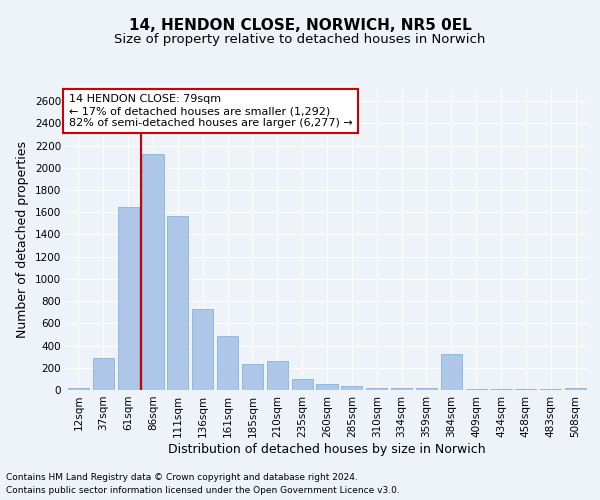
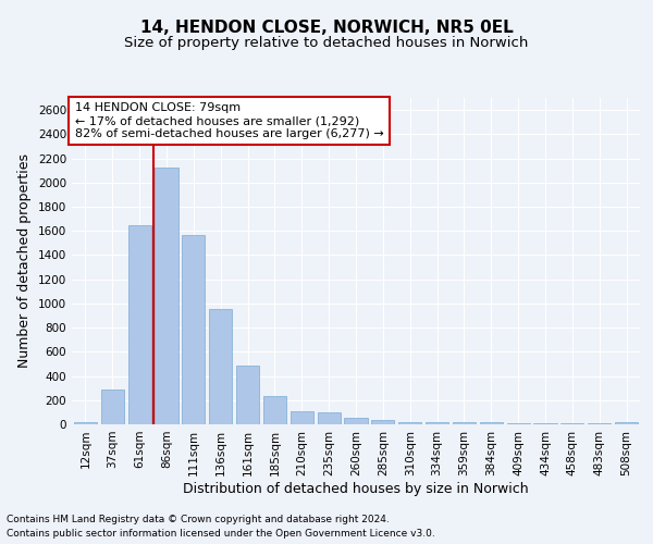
136sqm: 730 -> 960
210sqm: 260 -> 110
384sqm: 320 -> 20
